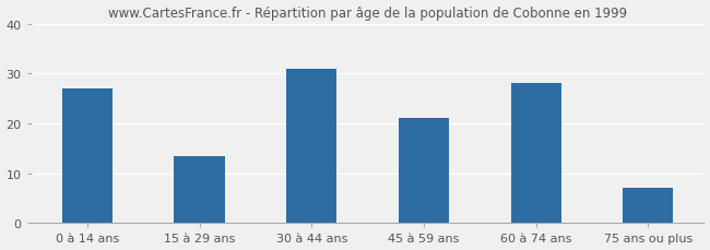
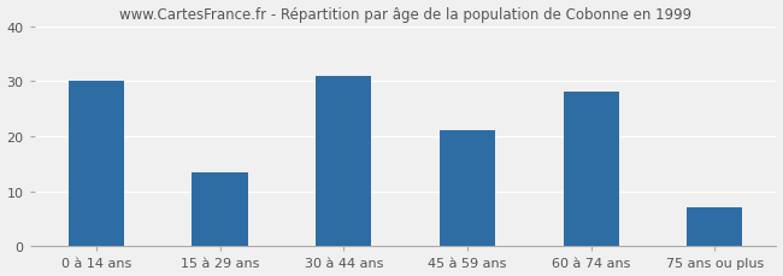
0 à 14 ans: 27.0 -> 30.0
